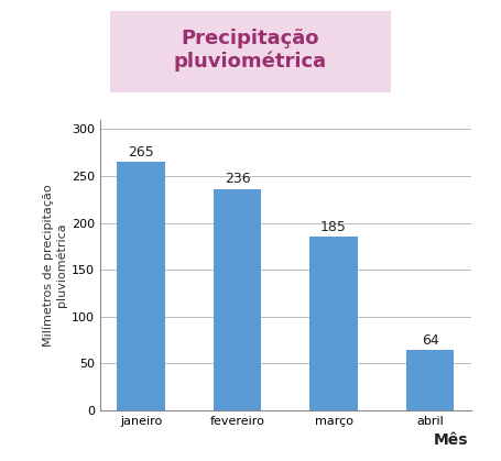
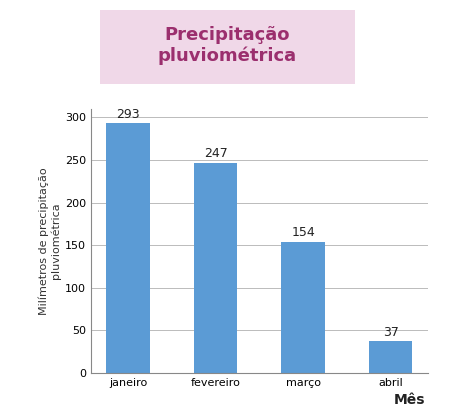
janeiro: 265 -> 293
fevereiro: 236 -> 247
março: 185 -> 154
abril: 64 -> 37
